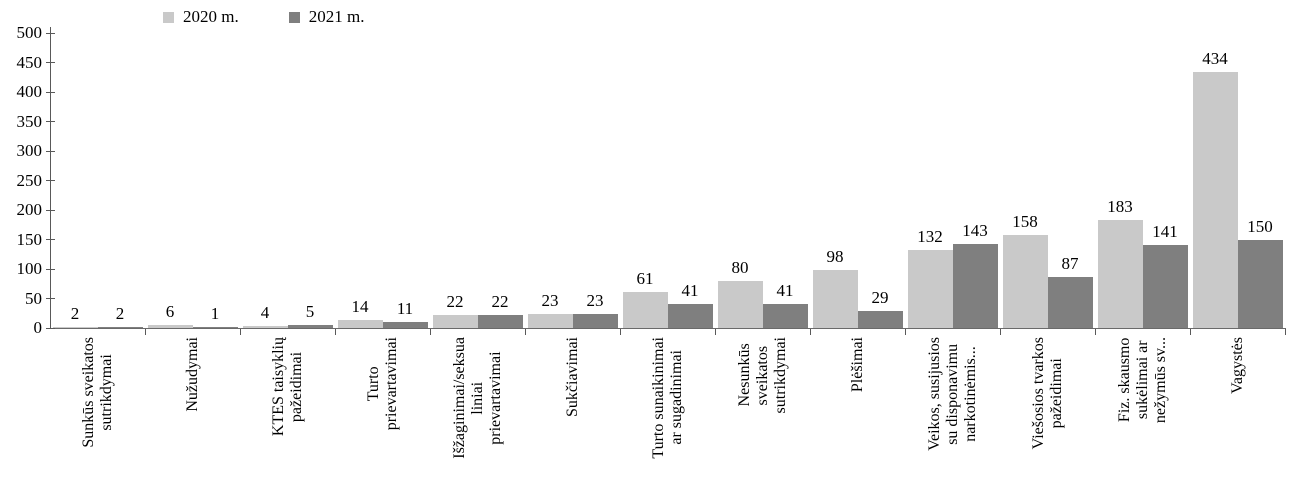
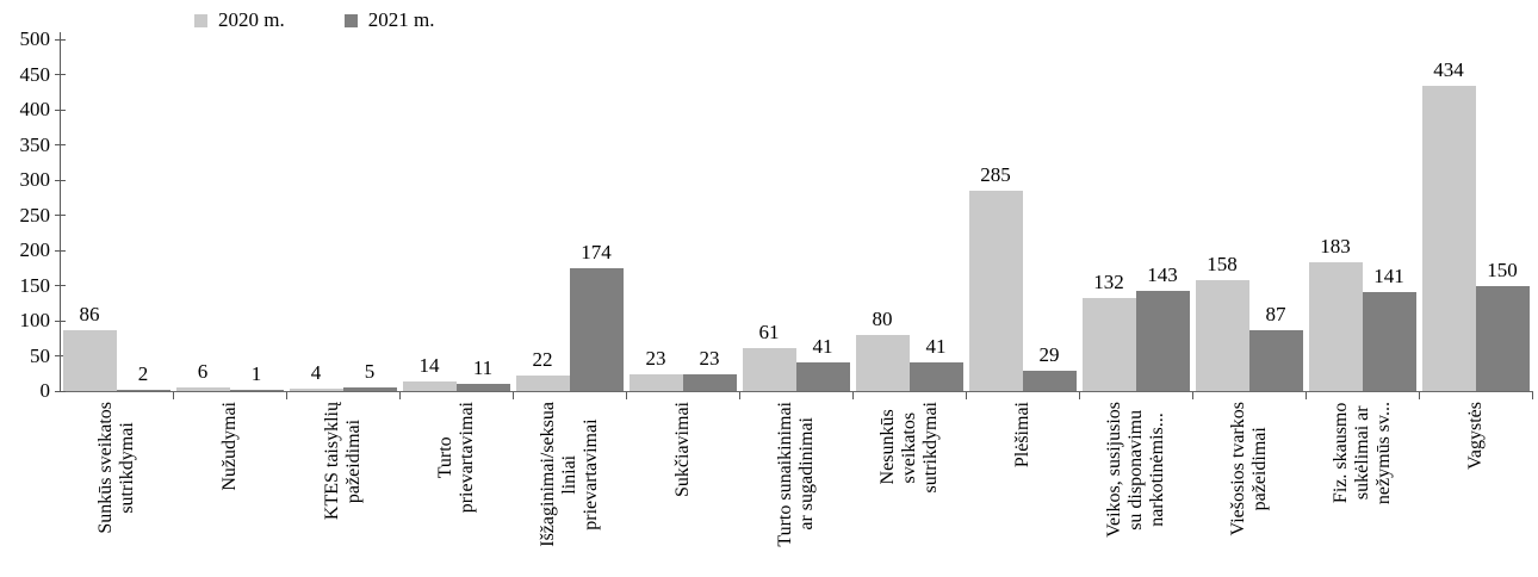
2020 m./Sunkūs sveikatos sutrikdymai: 2 -> 86
2021 m./Išžaginimai/seksua liniai prievartavimai: 22 -> 174
2020 m./Plėšimai: 98 -> 285
